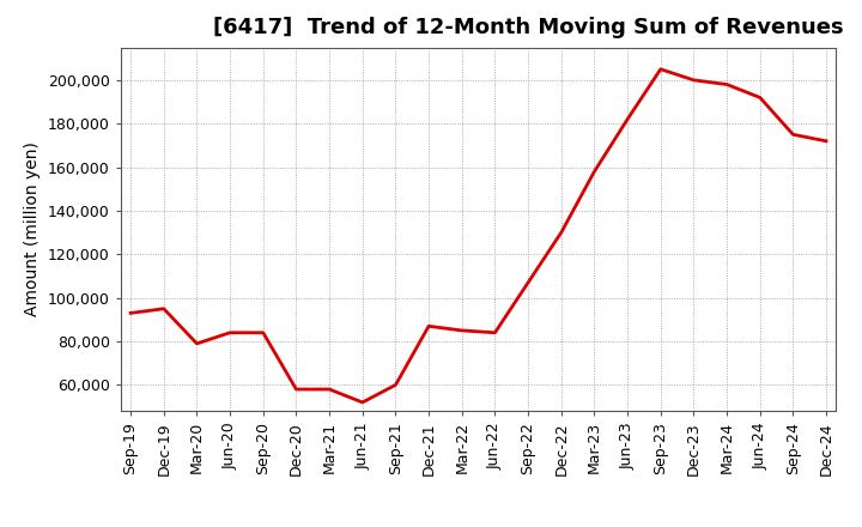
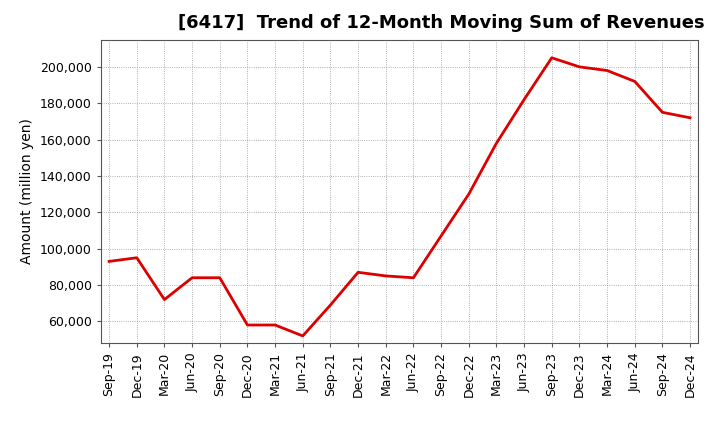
Mar-20: 79,000 -> 72,000
Sep-21: 60,000 -> 69,000
